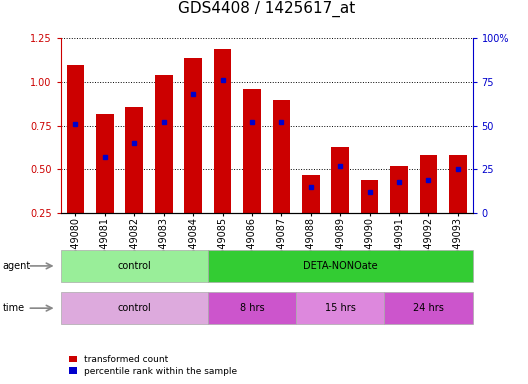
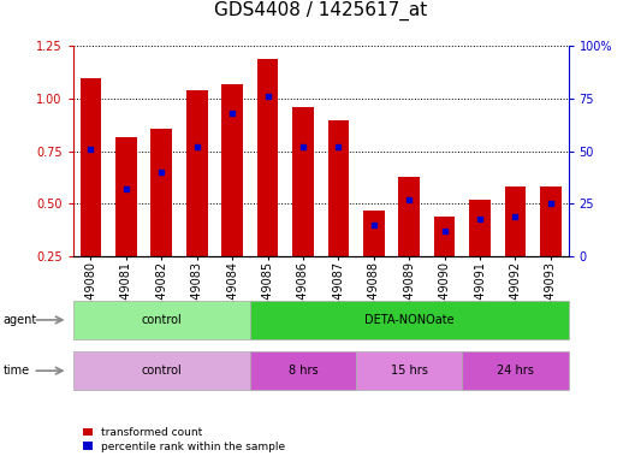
GSM549084: 1.14 -> 1.07
